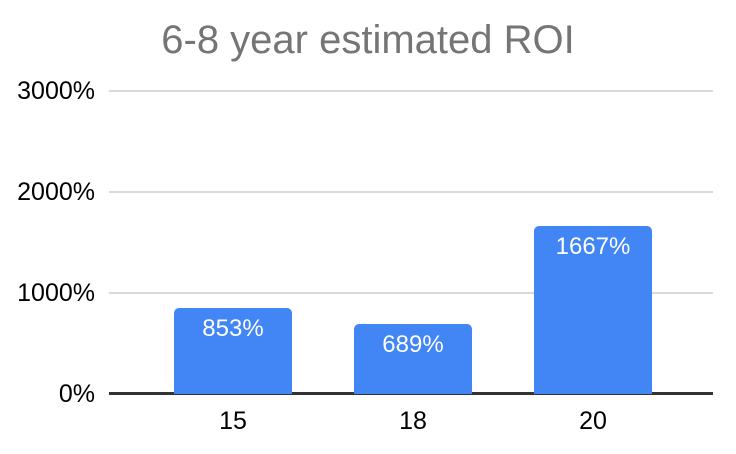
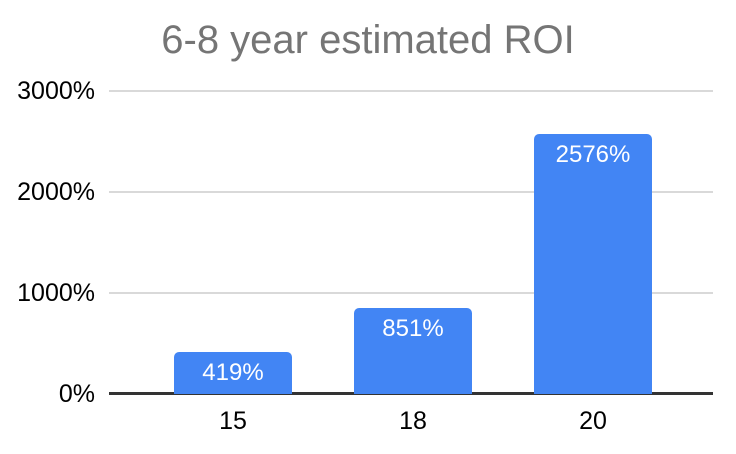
15: 853% -> 419%
18: 689% -> 851%
20: 1667% -> 2576%
